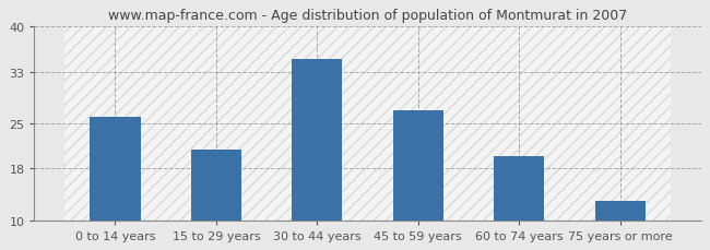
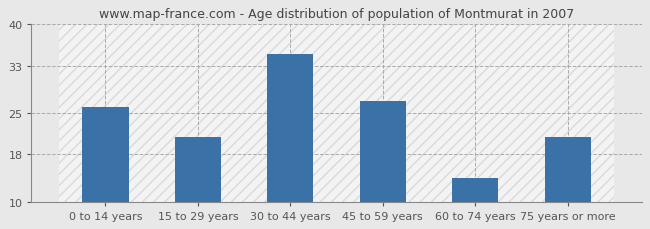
60 to 74 years: 20 -> 14
75 years or more: 13 -> 21
